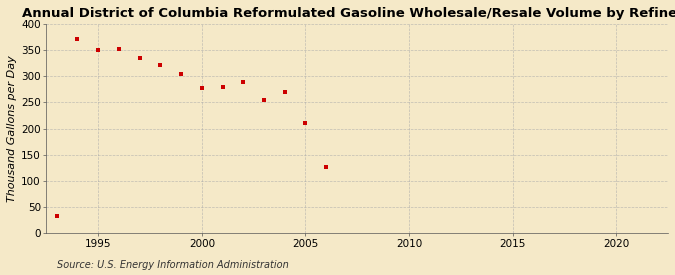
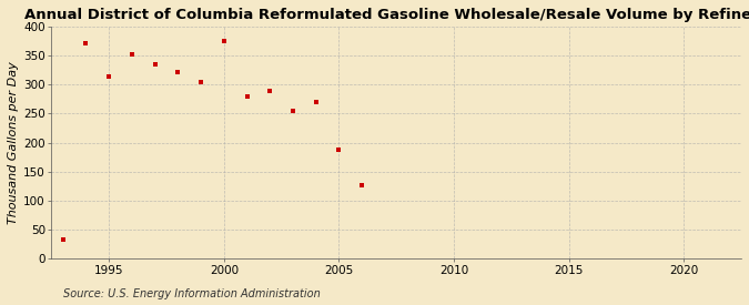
1995: 350 -> 314
2000: 278 -> 374
2005: 211 -> 188
